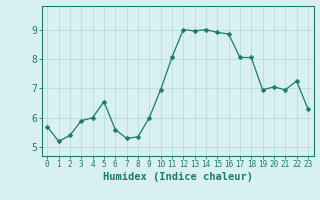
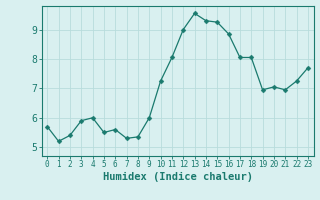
5: 6.55 -> 5.50
10: 6.95 -> 7.25
13: 8.95 -> 9.55
14: 9.00 -> 9.30
15: 8.90 -> 9.25
23: 6.30 -> 7.70
